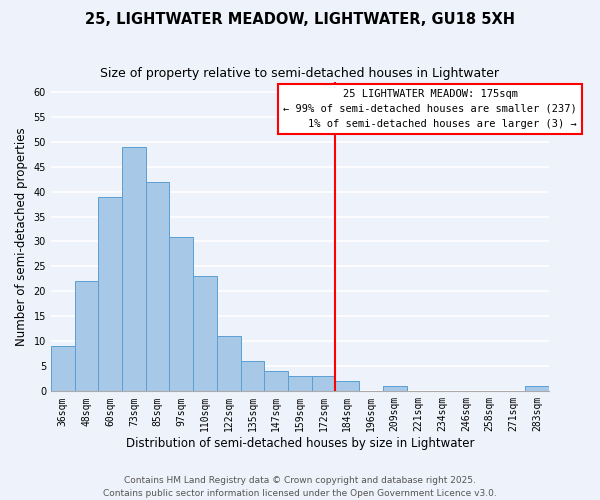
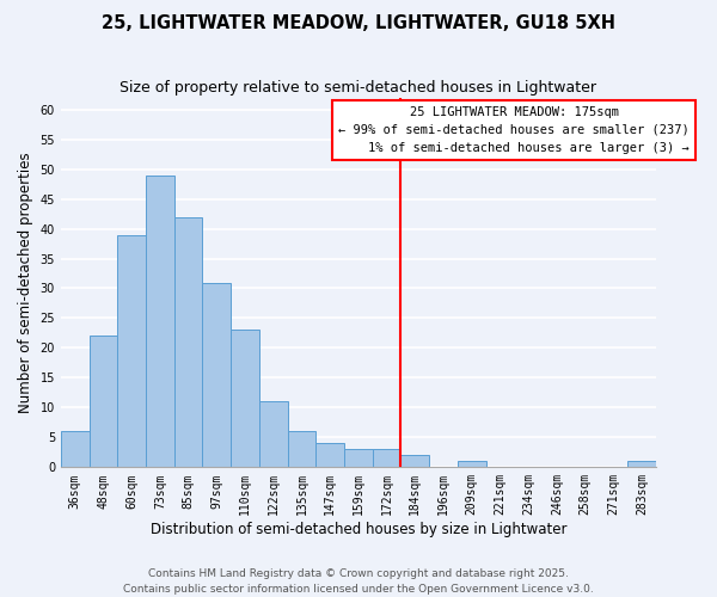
36sqm: 9 -> 6
